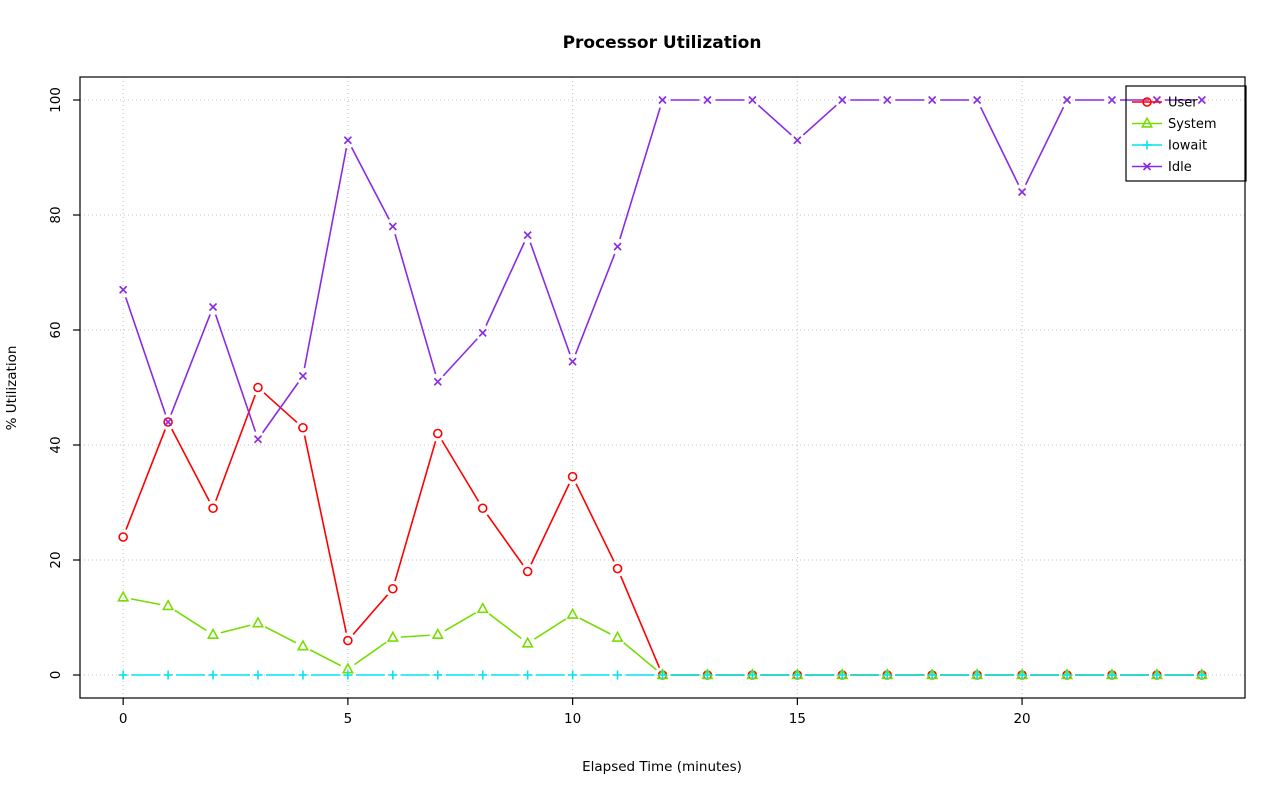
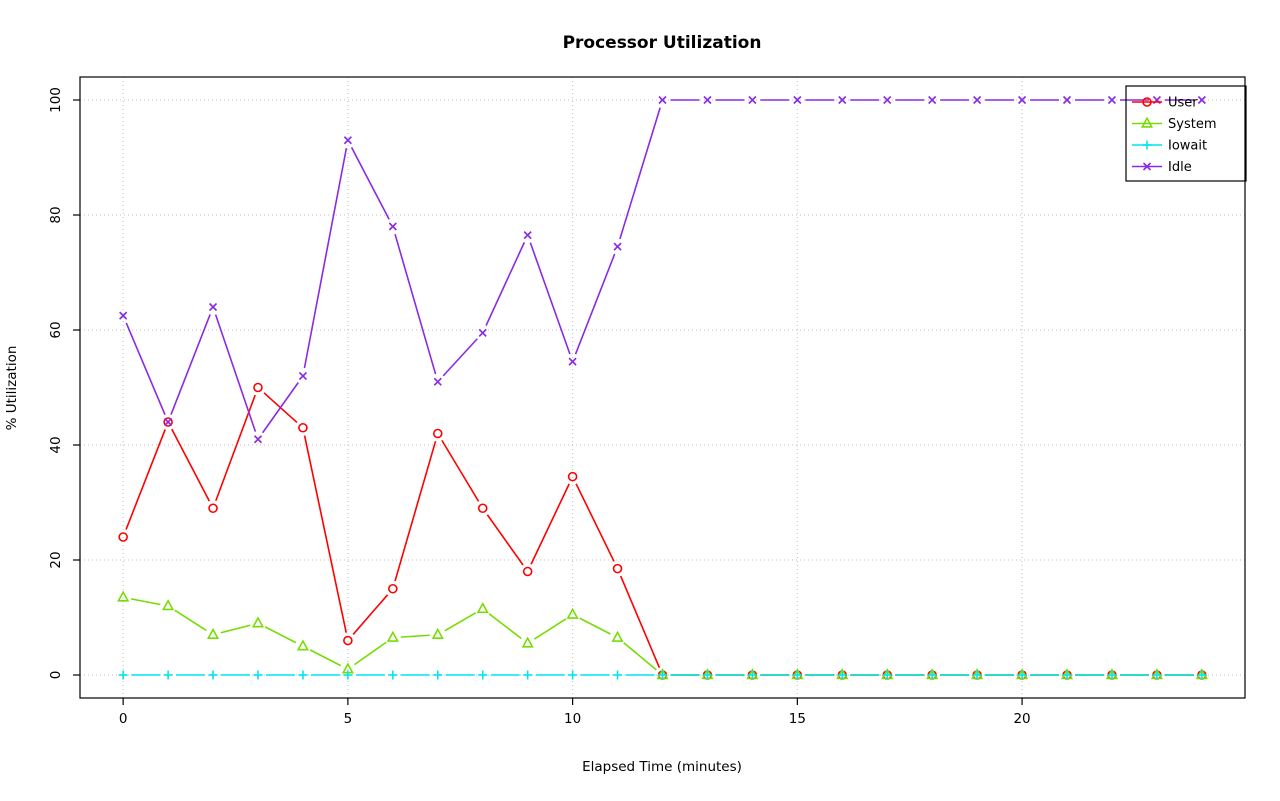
Idle/0: 67 -> 62
Idle/15: 93 -> 100
Idle/20: 84 -> 100
